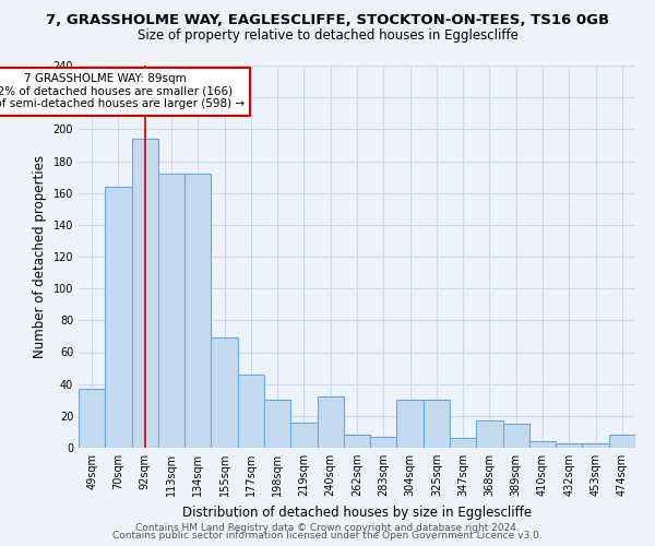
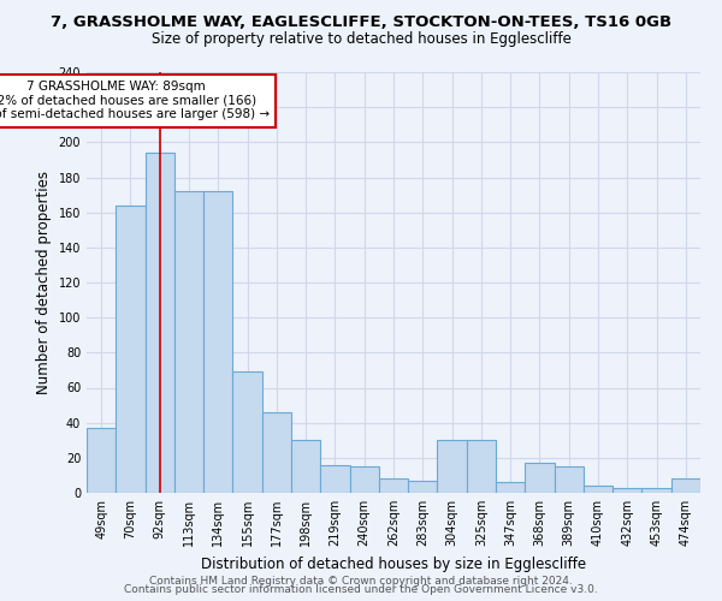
240sqm: 32 -> 15
